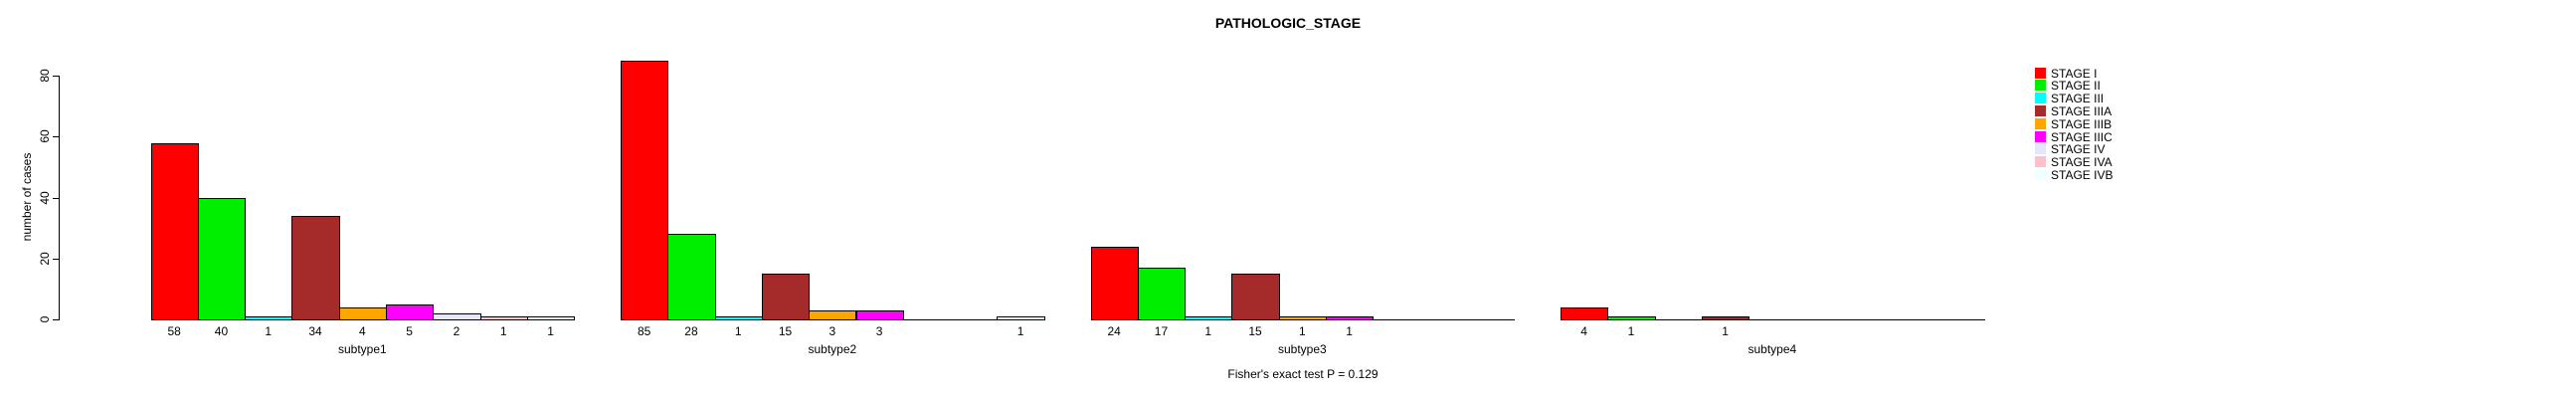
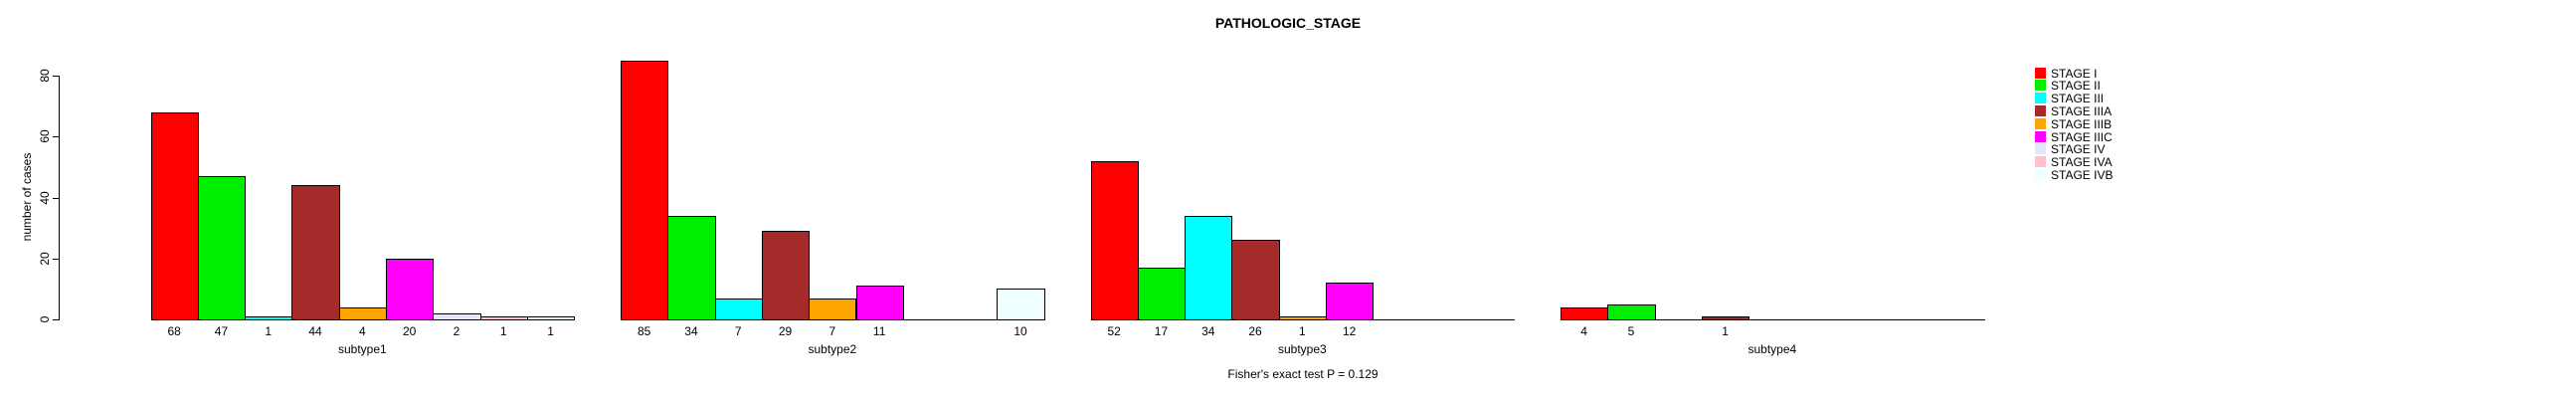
STAGE I/subtype1: 58 -> 68
STAGE II/subtype1: 40 -> 47
STAGE IIIA/subtype1: 34 -> 44
STAGE IIIC/subtype1: 5 -> 20
STAGE II/subtype2: 28 -> 34
STAGE III/subtype2: 1 -> 7
STAGE IIIA/subtype2: 15 -> 29
STAGE IIIB/subtype2: 3 -> 7
STAGE IIIC/subtype2: 3 -> 11
STAGE IVB/subtype2: 1 -> 10
STAGE I/subtype3: 24 -> 52
STAGE III/subtype3: 1 -> 34
STAGE IIIA/subtype3: 15 -> 26
STAGE IIIC/subtype3: 1 -> 12
STAGE II/subtype4: 1 -> 5
